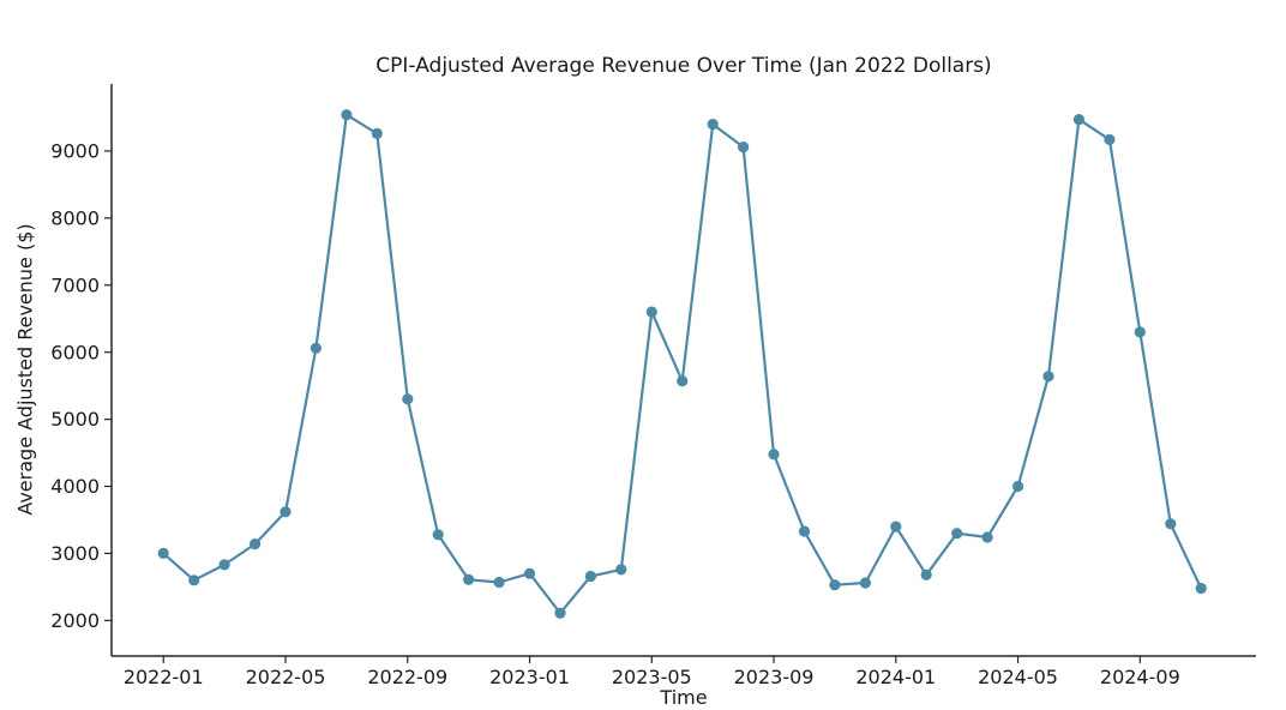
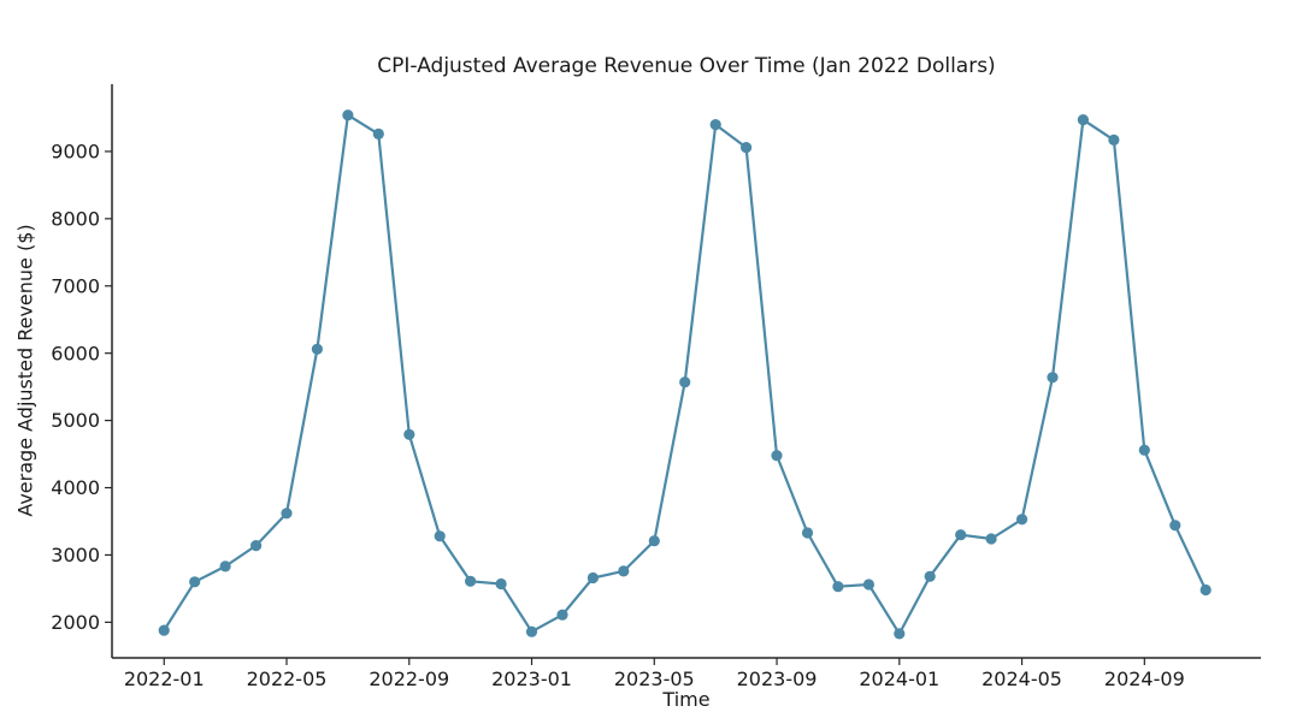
2022-01: 3000 -> 1900
2022-09: 5300 -> 4800
2023-01: 2700 -> 1900
2023-05: 6600 -> 3200
2024-01: 3400 -> 1800
2024-05: 4000 -> 3500
2024-09: 6300 -> 4600
